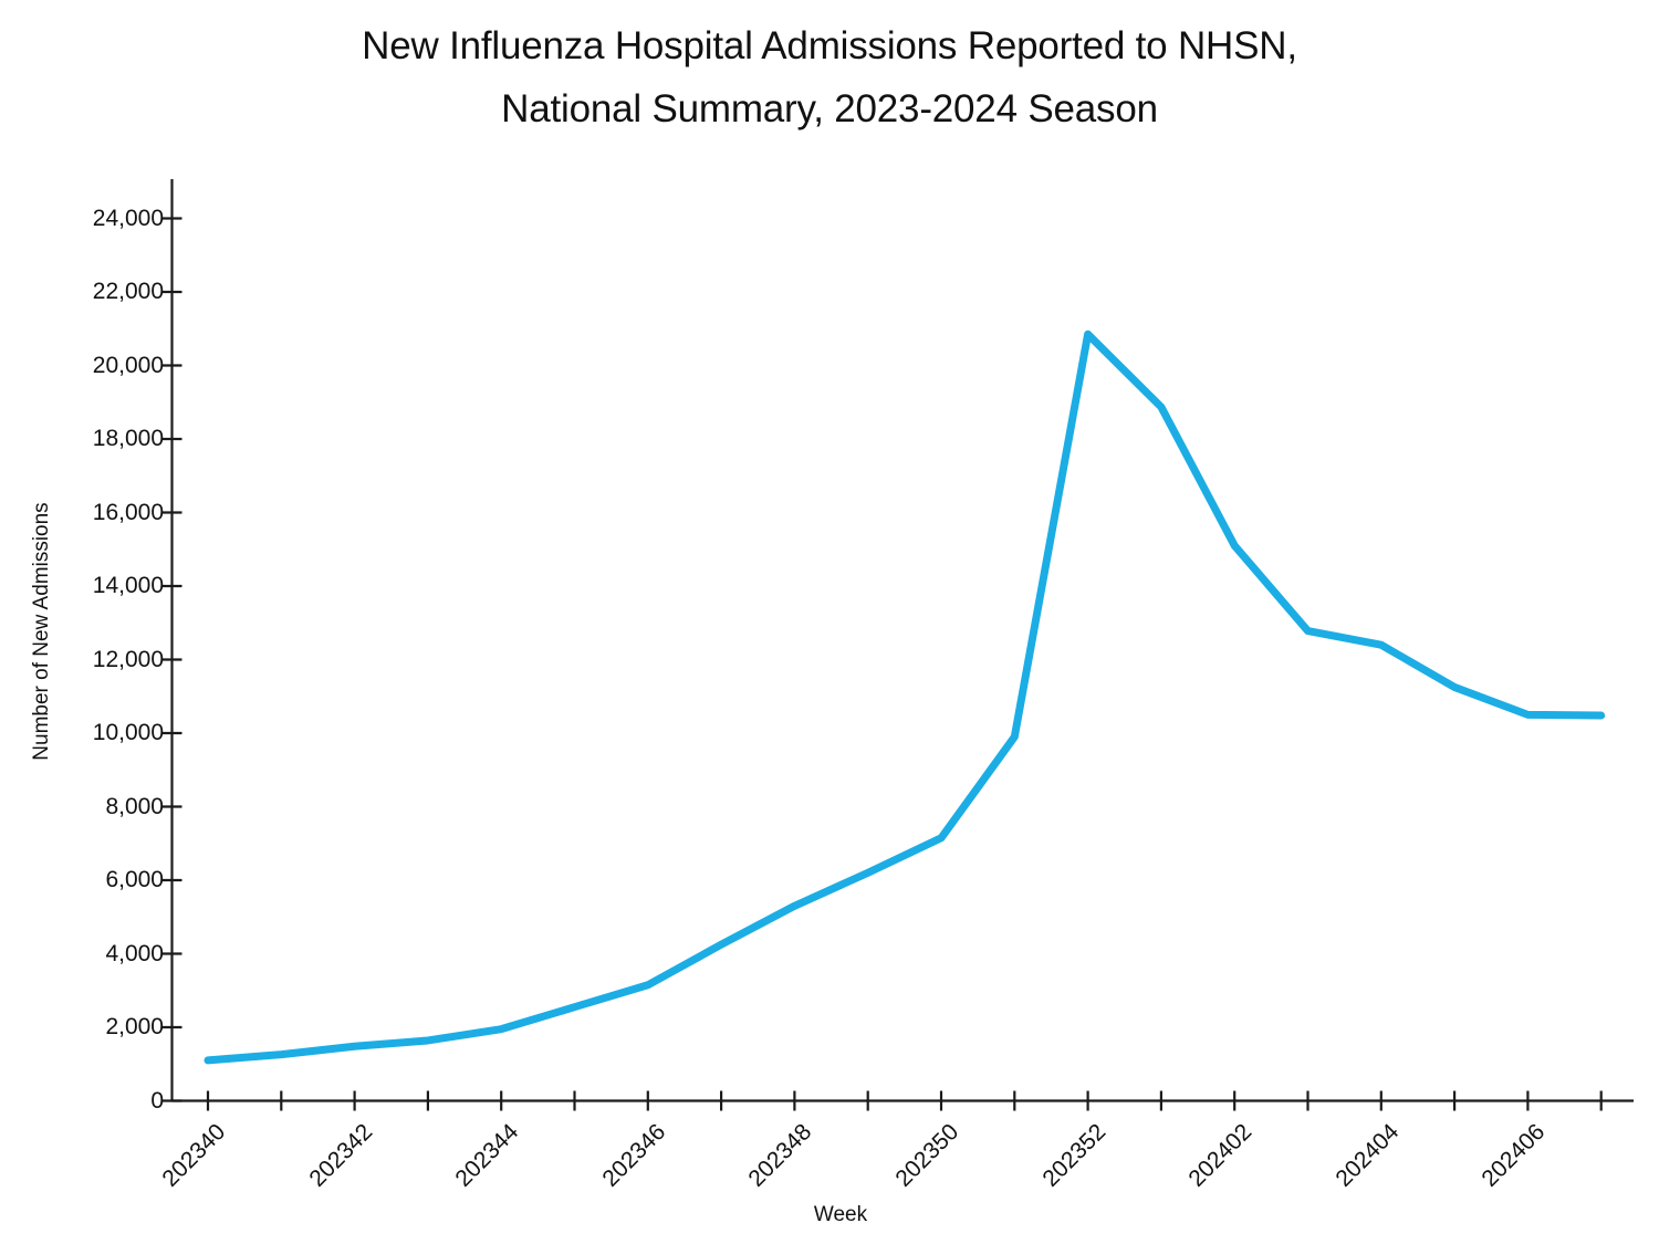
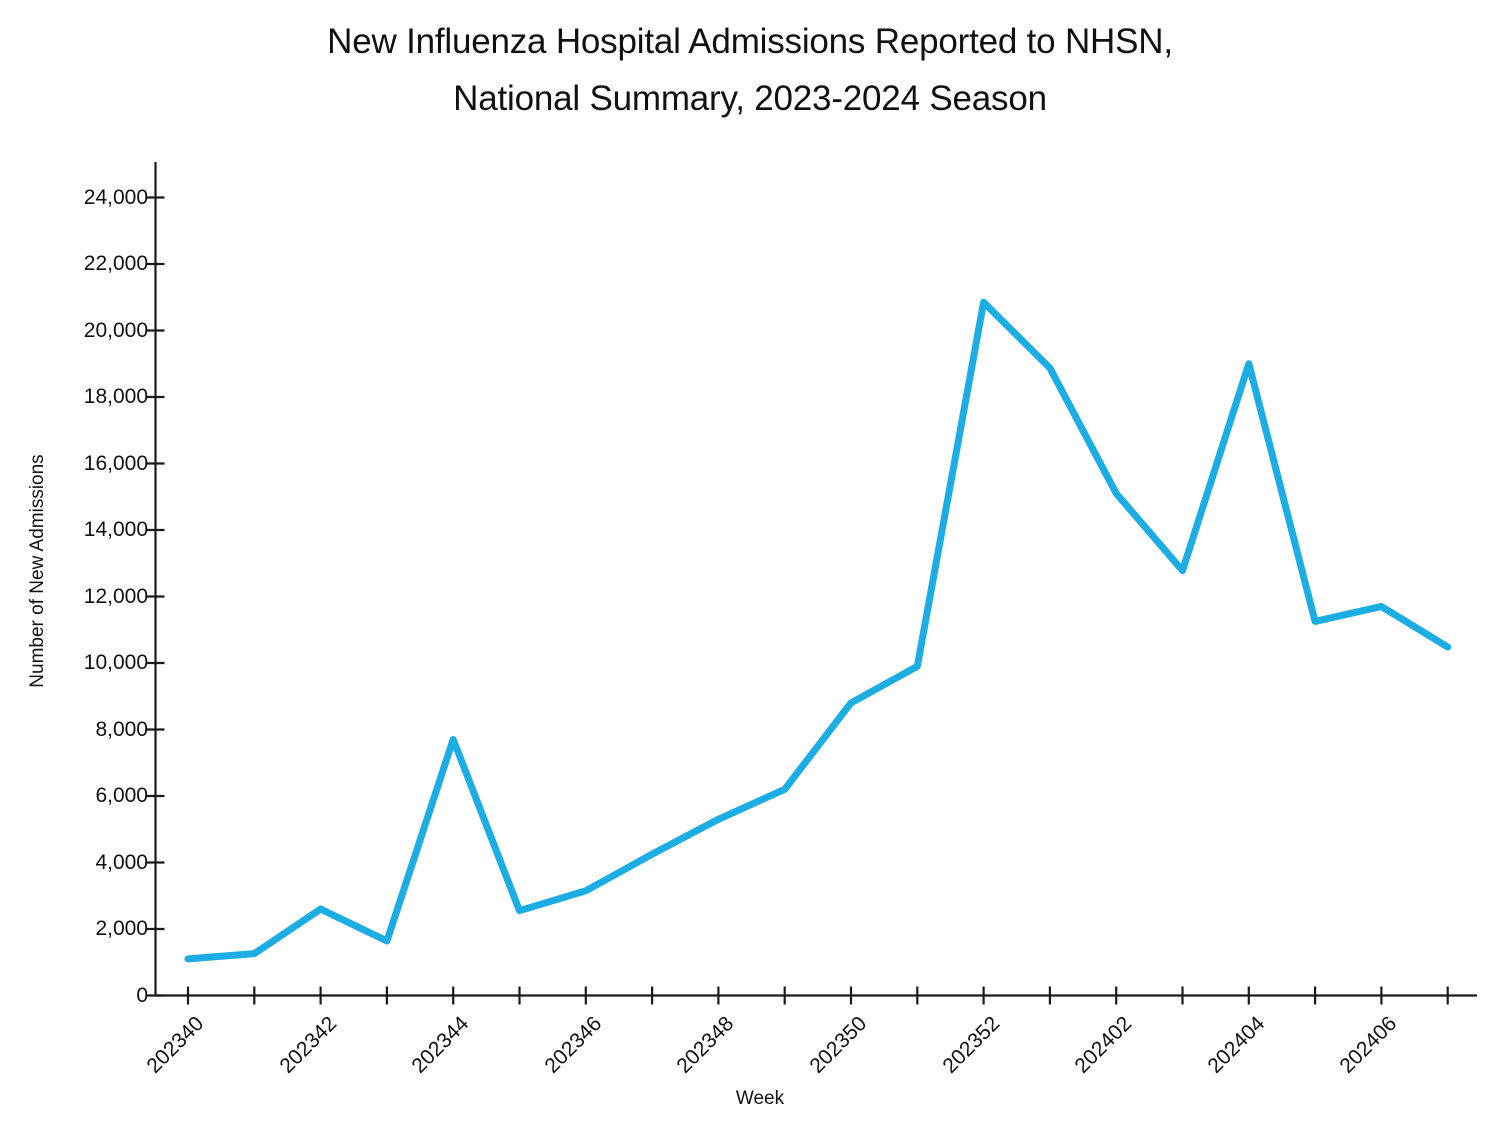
202342: 1500 -> 2600
202344: 2000 -> 7700
202350: 7200 -> 8800
202404: 12400 -> 19000
202406: 10500 -> 11700
